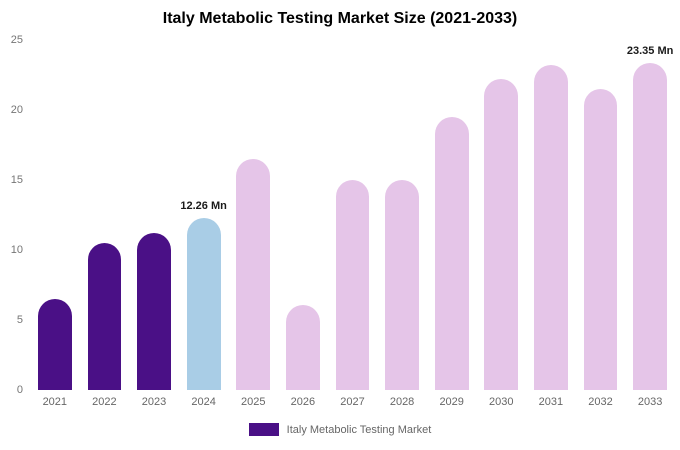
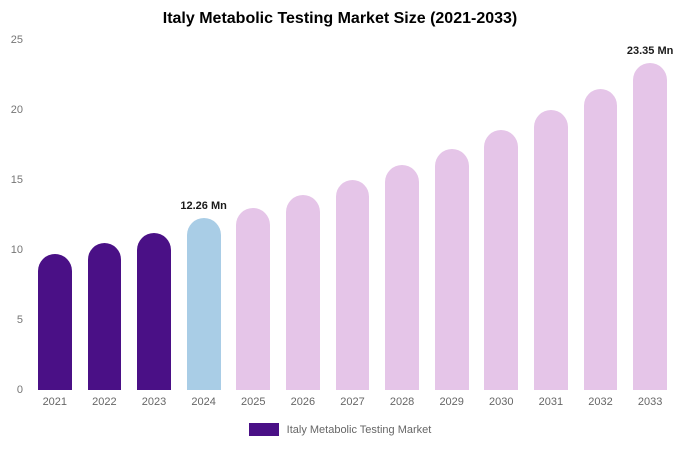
2021: 6.5 -> 9.7
2025: 16.5 -> 13.0
2026: 6.1 -> 13.9
2028: 15.0 -> 16.1
2029: 19.5 -> 17.2
2030: 22.2 -> 18.6
2031: 23.2 -> 20.0
